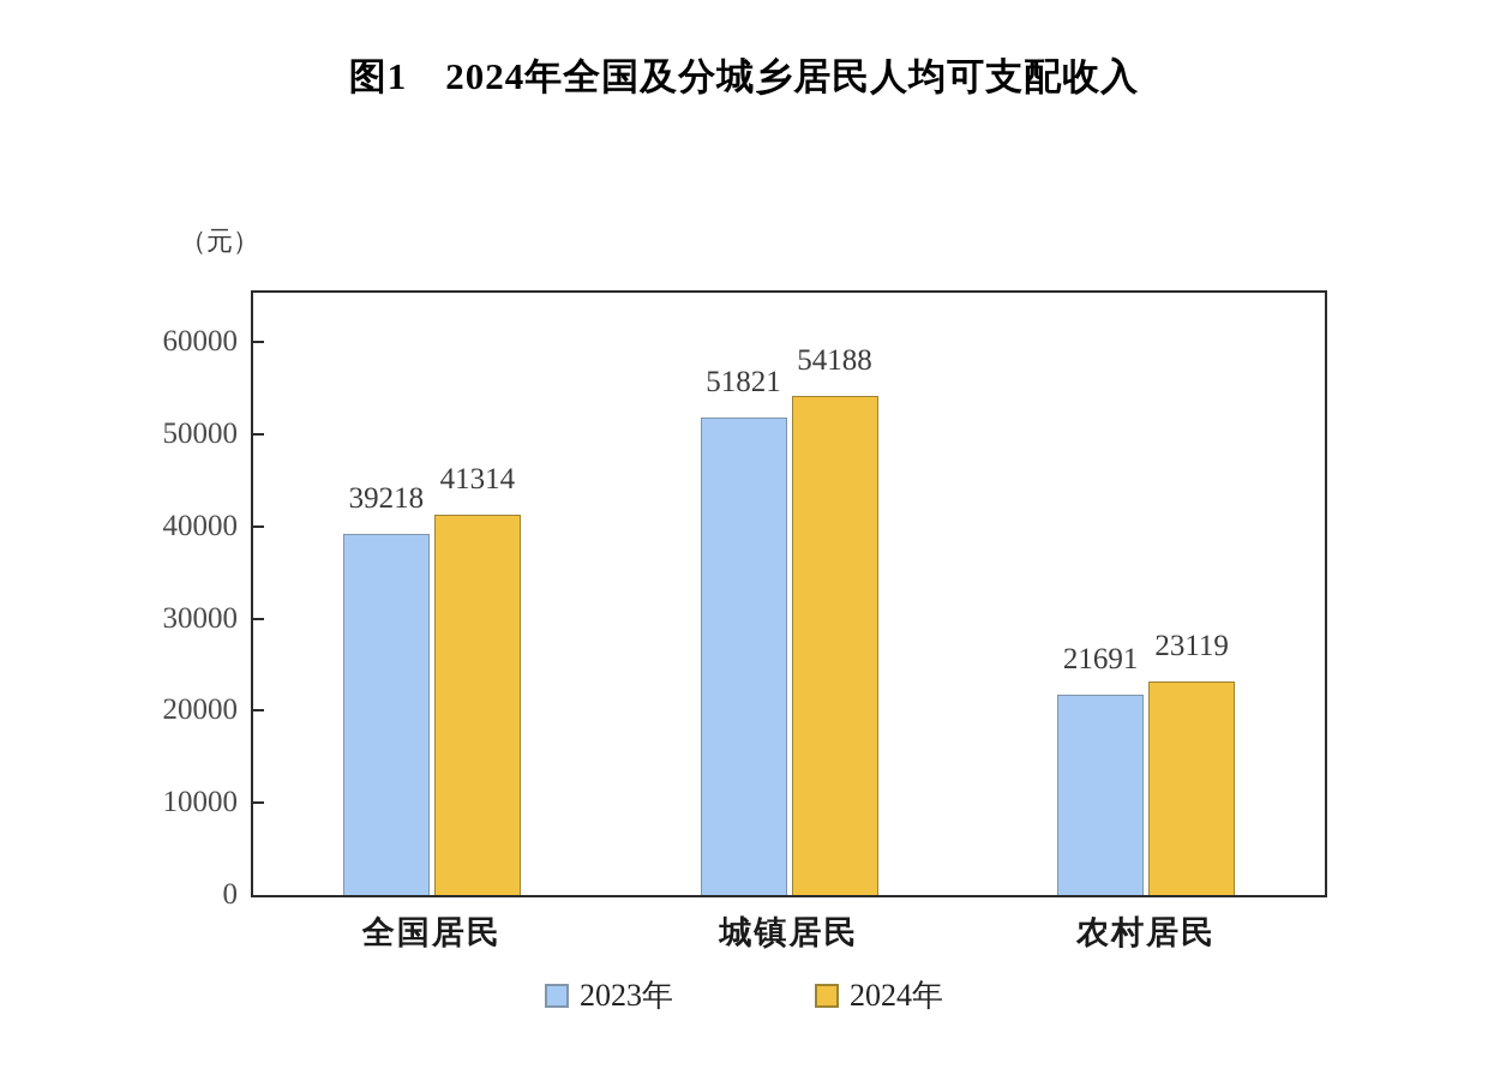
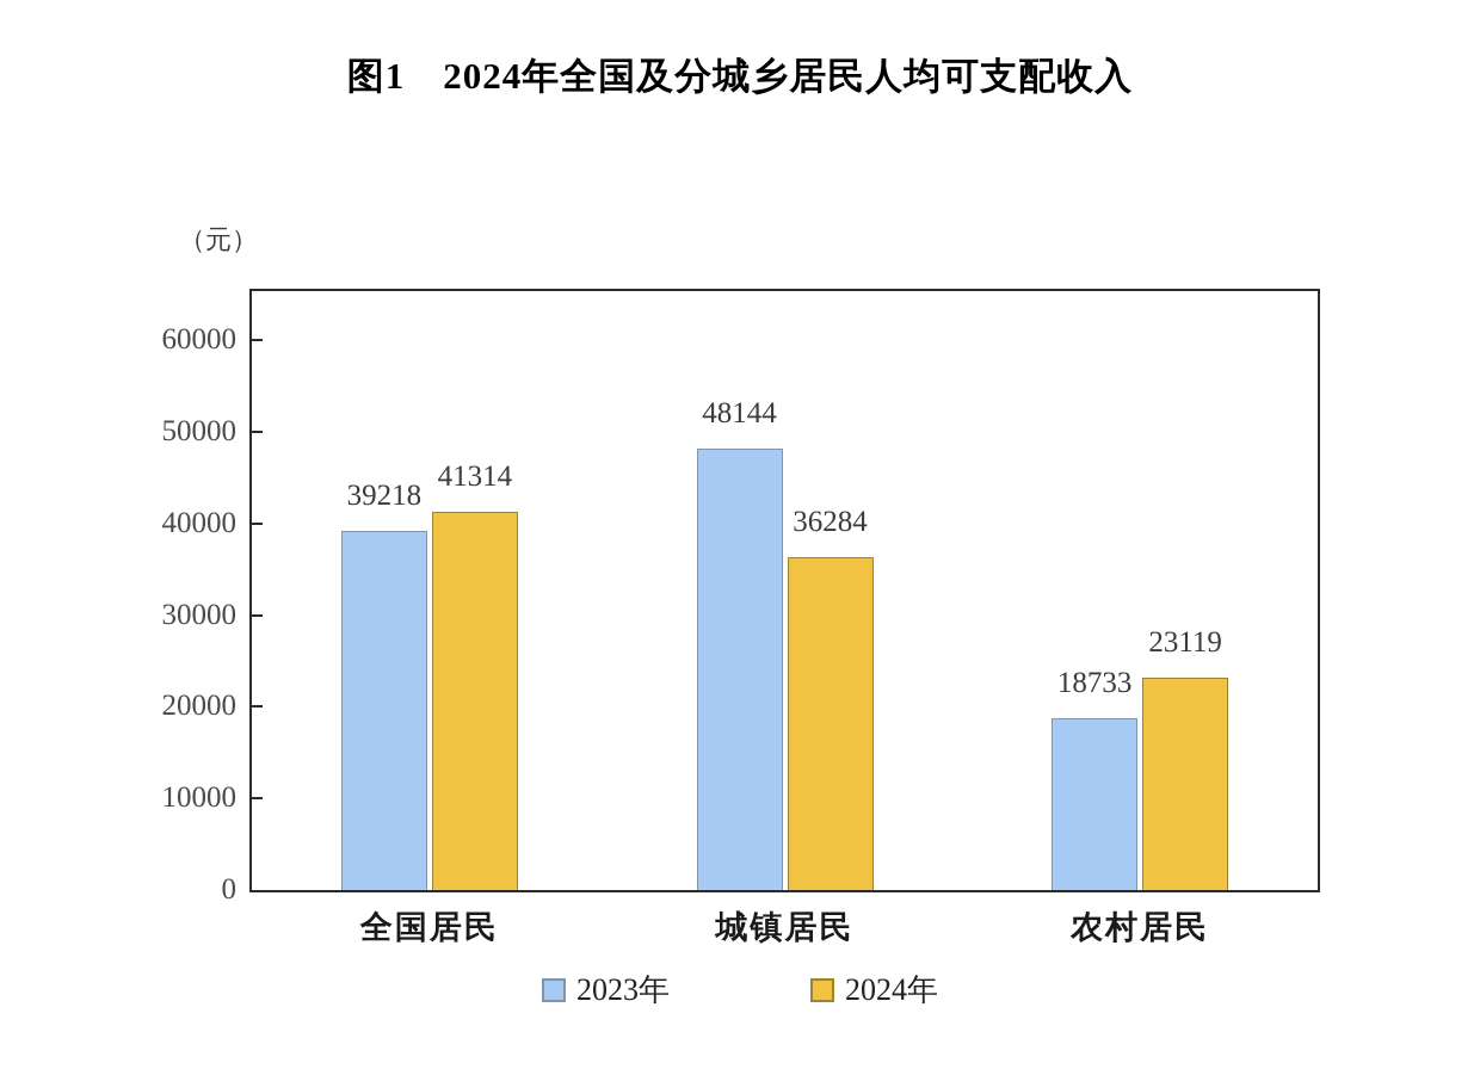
2023年/城镇居民: 51821 -> 48144
2024年/城镇居民: 54188 -> 36284
2023年/农村居民: 21691 -> 18733
